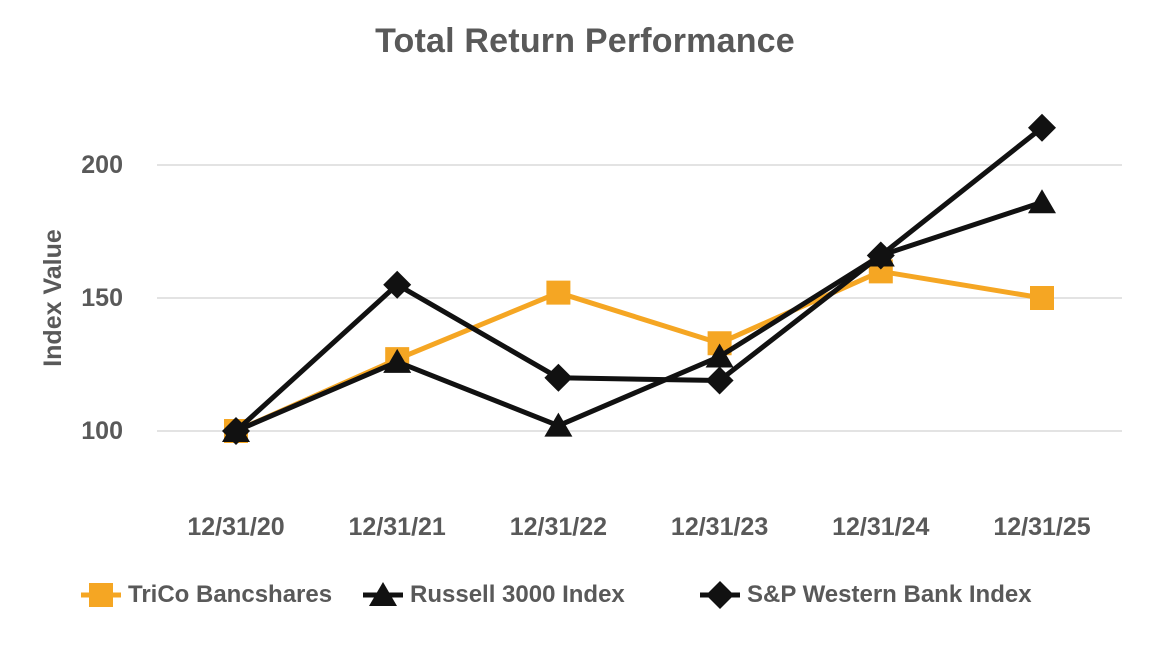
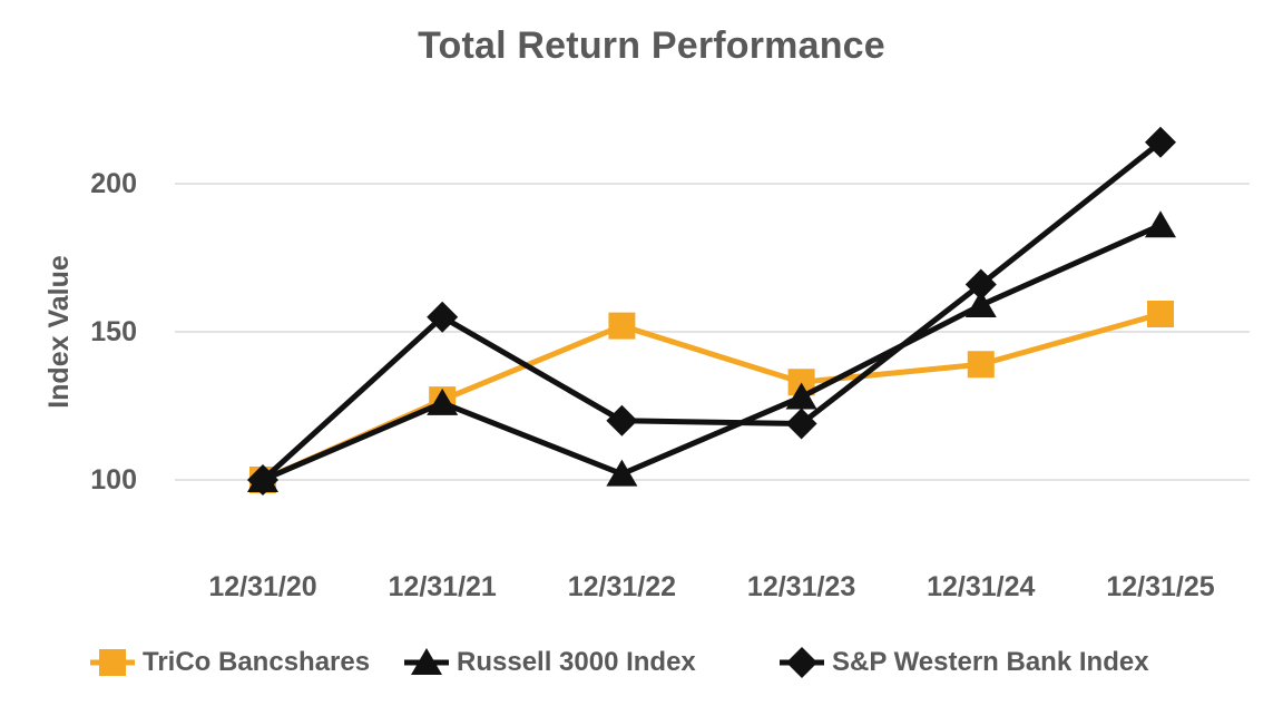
TriCo Bancshares/12/31/24: 160 -> 139
Russell 3000 Index/12/31/24: 166 -> 159
TriCo Bancshares/12/31/25: 150 -> 156
